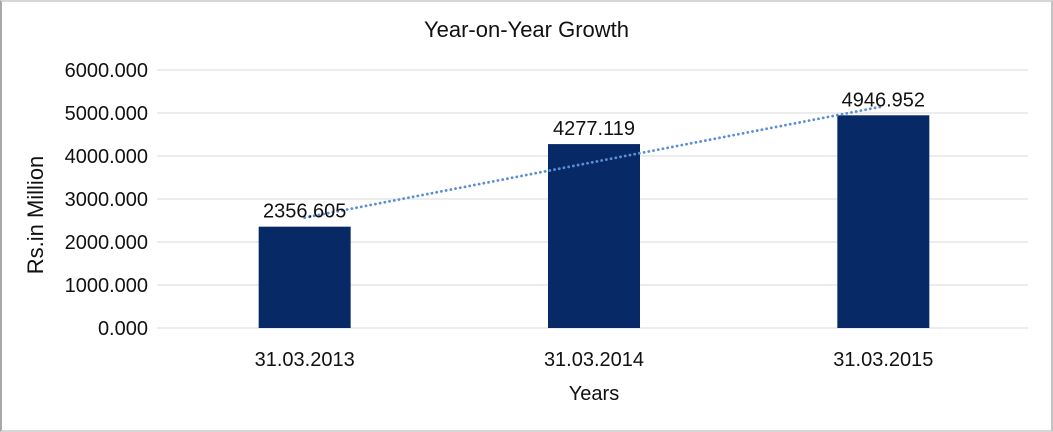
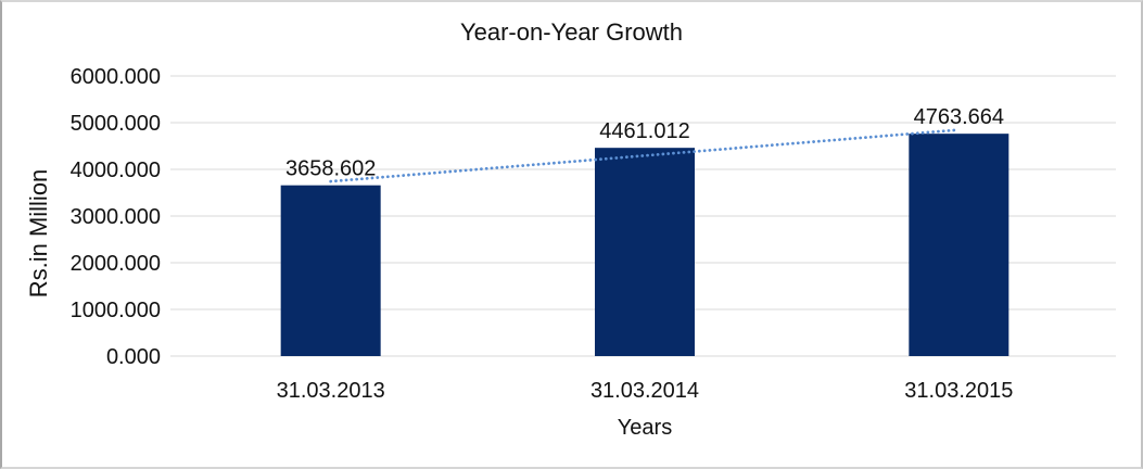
31.03.2013: 2356.605 -> 3658.602
31.03.2014: 4277.119 -> 4461.012
31.03.2015: 4946.952 -> 4763.664
